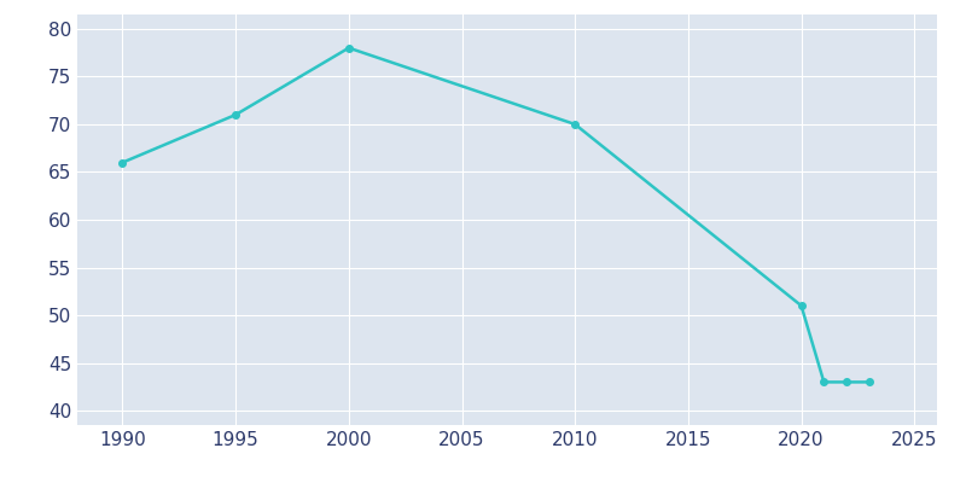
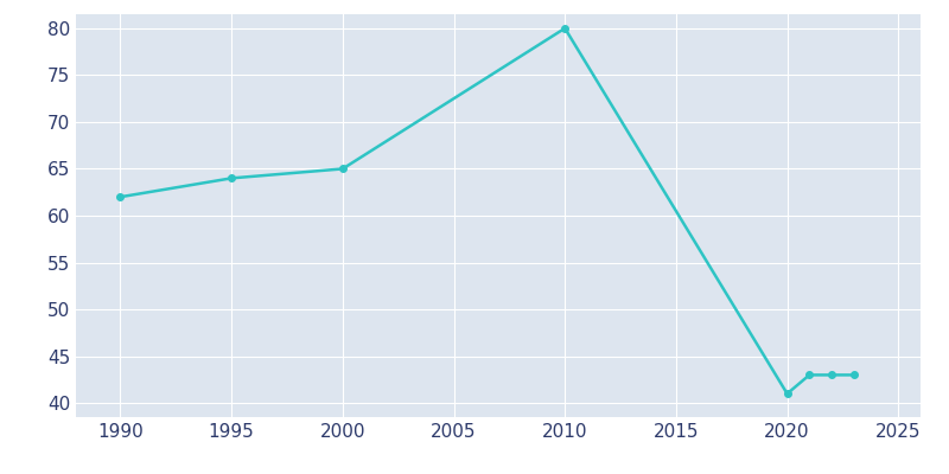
1990: 66 -> 62
1995: 71 -> 64
2000: 78 -> 65
2010: 70 -> 80
2020: 51 -> 41
